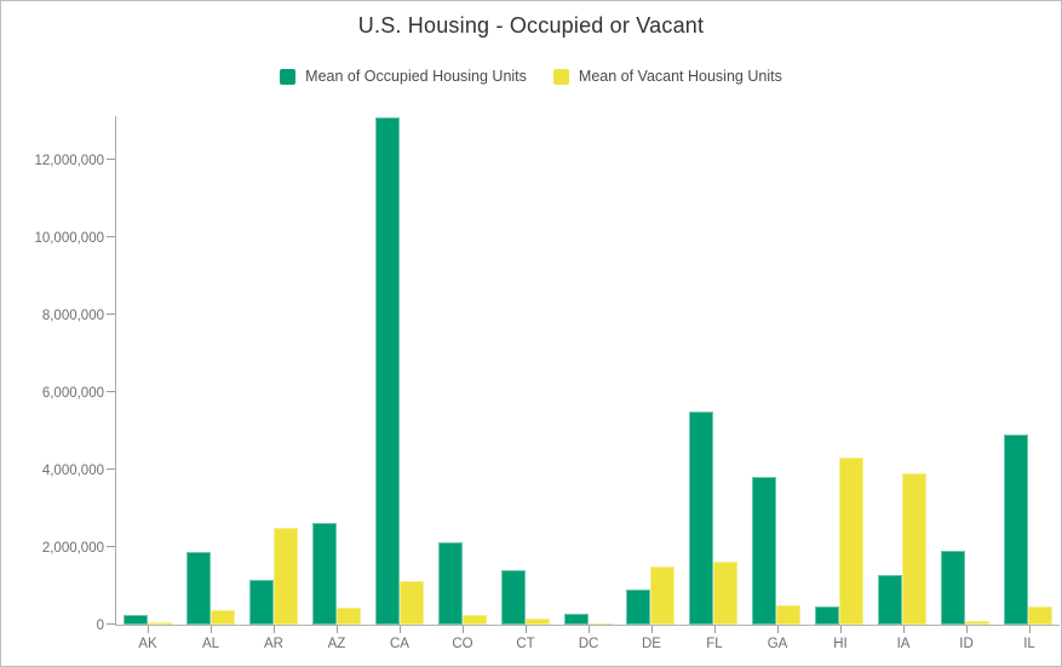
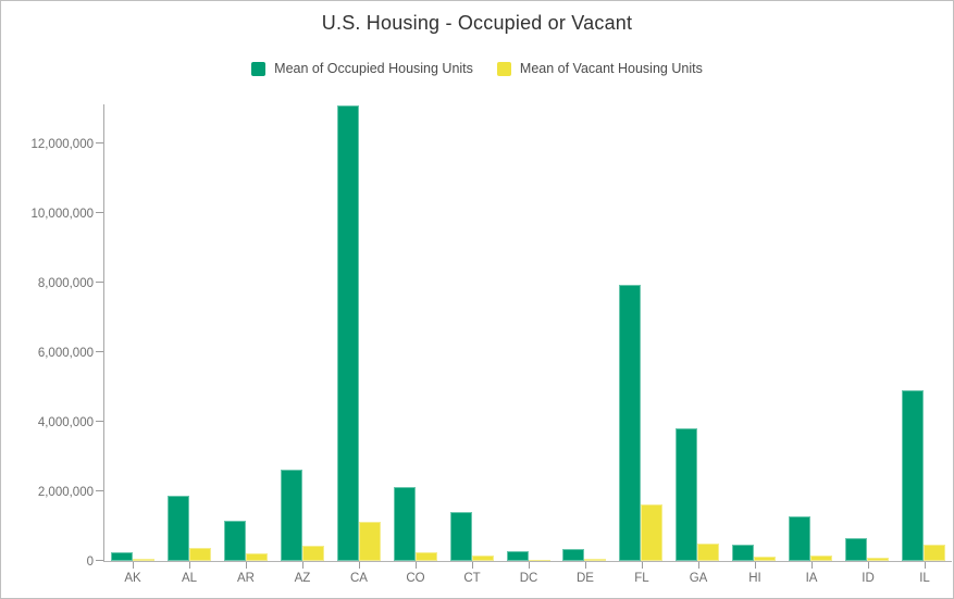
Mean of Vacant Housing Units/AR: 2500000 -> 200000
Mean of Occupied Housing Units/DE: 900000 -> 400000
Mean of Vacant Housing Units/DE: 1500000 -> 100000
Mean of Occupied Housing Units/FL: 5500000 -> 8000000
Mean of Vacant Housing Units/HI: 4300000 -> 100000
Mean of Vacant Housing Units/IA: 3900000 -> 200000
Mean of Occupied Housing Units/ID: 1900000 -> 600000
